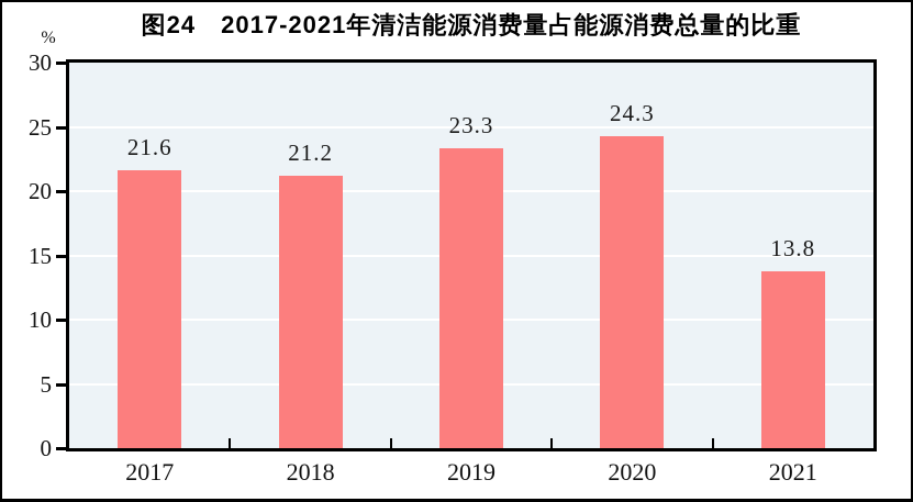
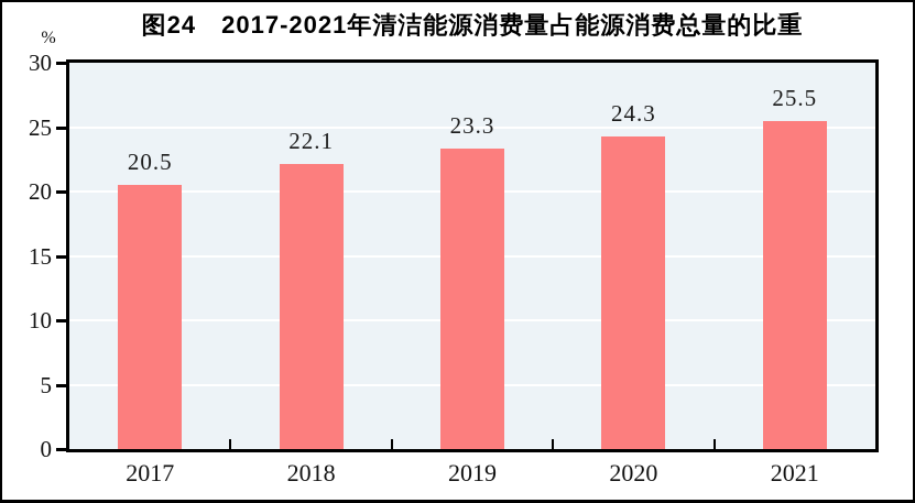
2017: 21.6 -> 20.5
2018: 21.2 -> 22.1
2021: 13.8 -> 25.5
